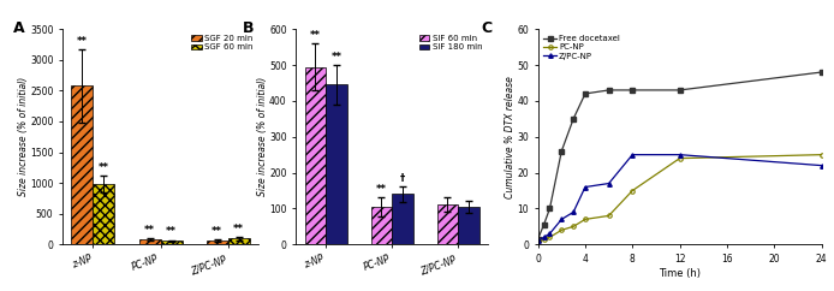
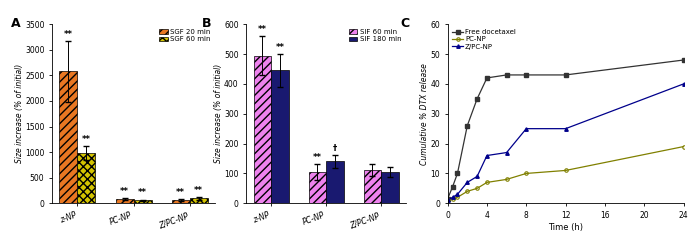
PC-NP/8: 15.0 -> 10.0
PC-NP/12: 24.0 -> 11.0
PC-NP/24: 25.0 -> 19.0
Z/PC-NP/24: 22 -> 40
